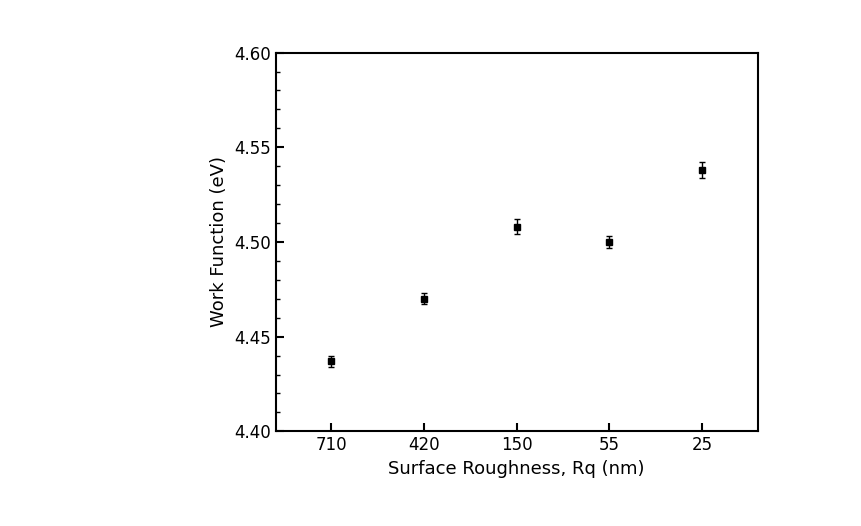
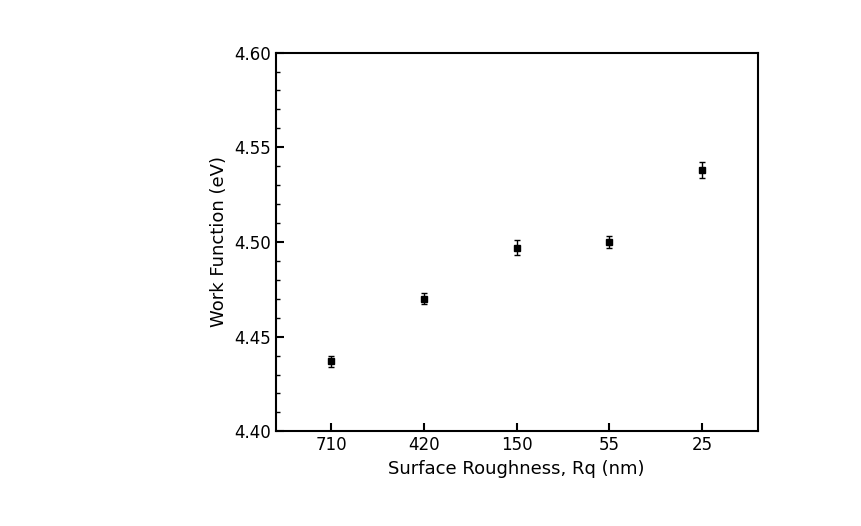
150: 4.508 -> 4.497
